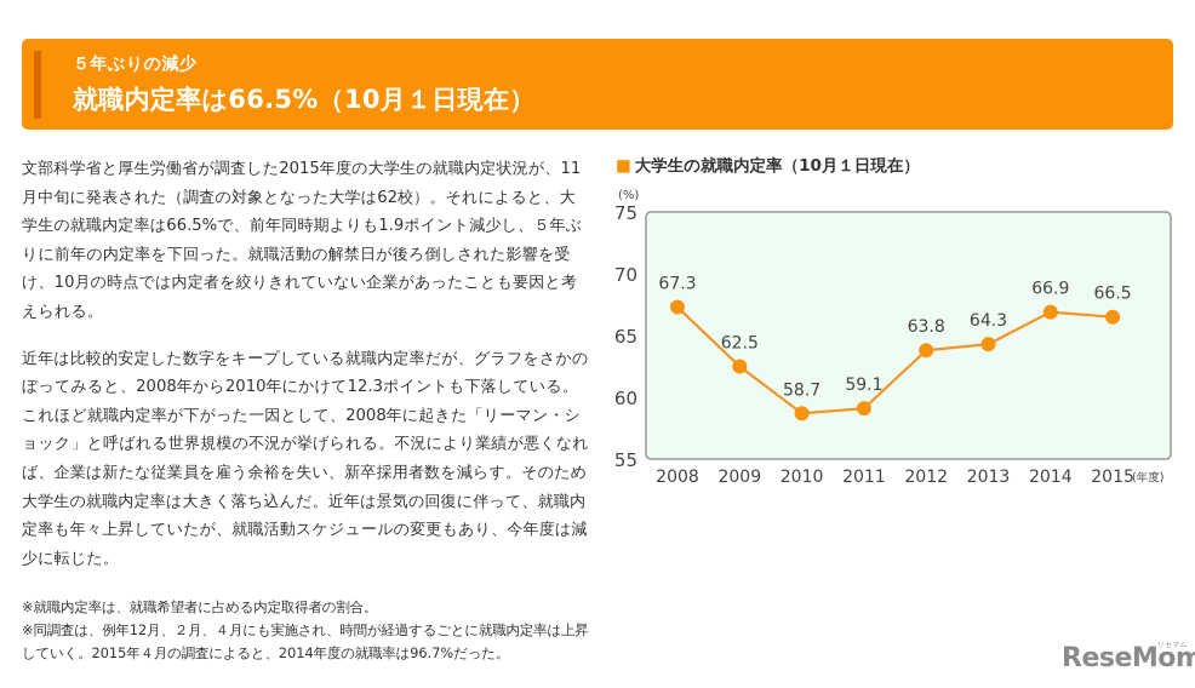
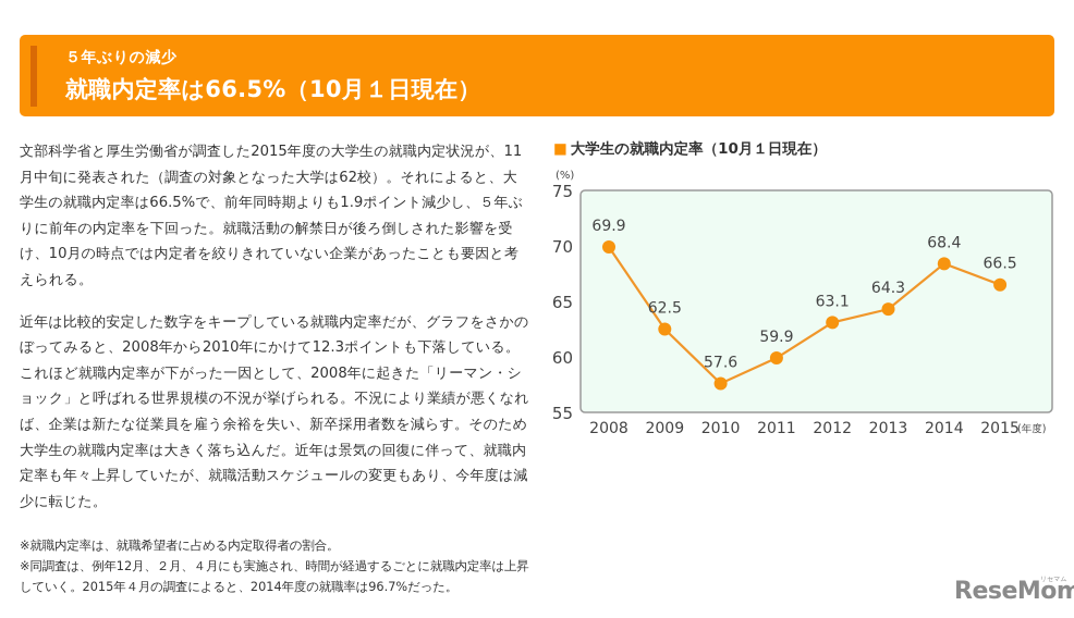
2008: 67.3 -> 69.9
2010: 58.7 -> 57.6
2011: 59.1 -> 59.9
2012: 63.8 -> 63.1
2014: 66.9 -> 68.4
